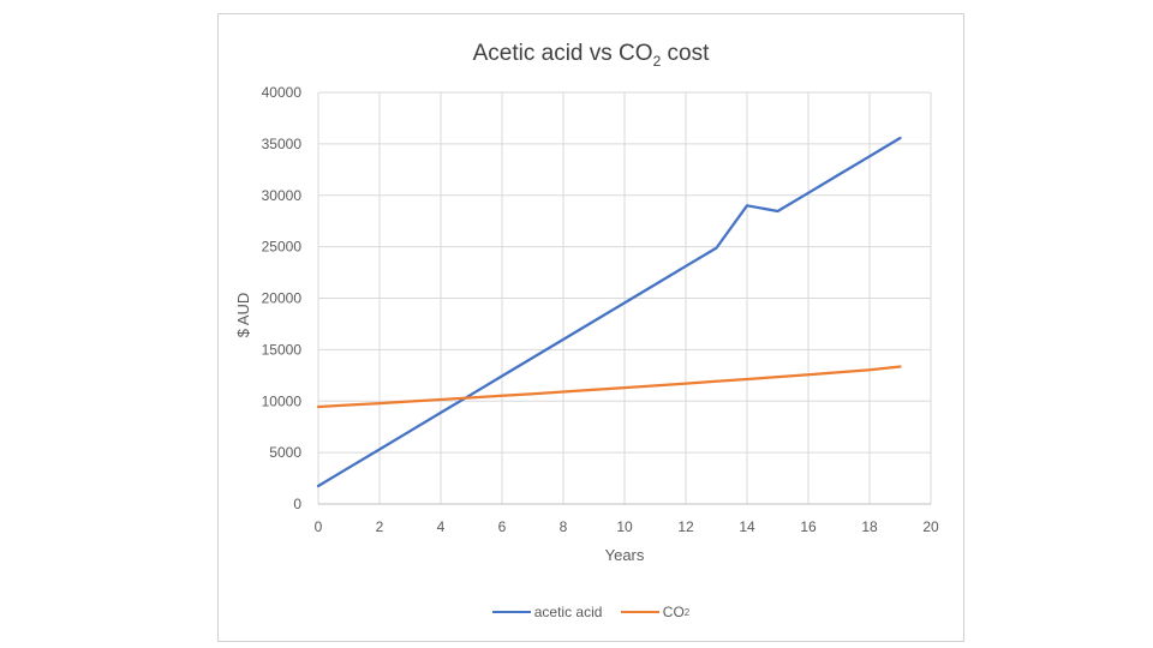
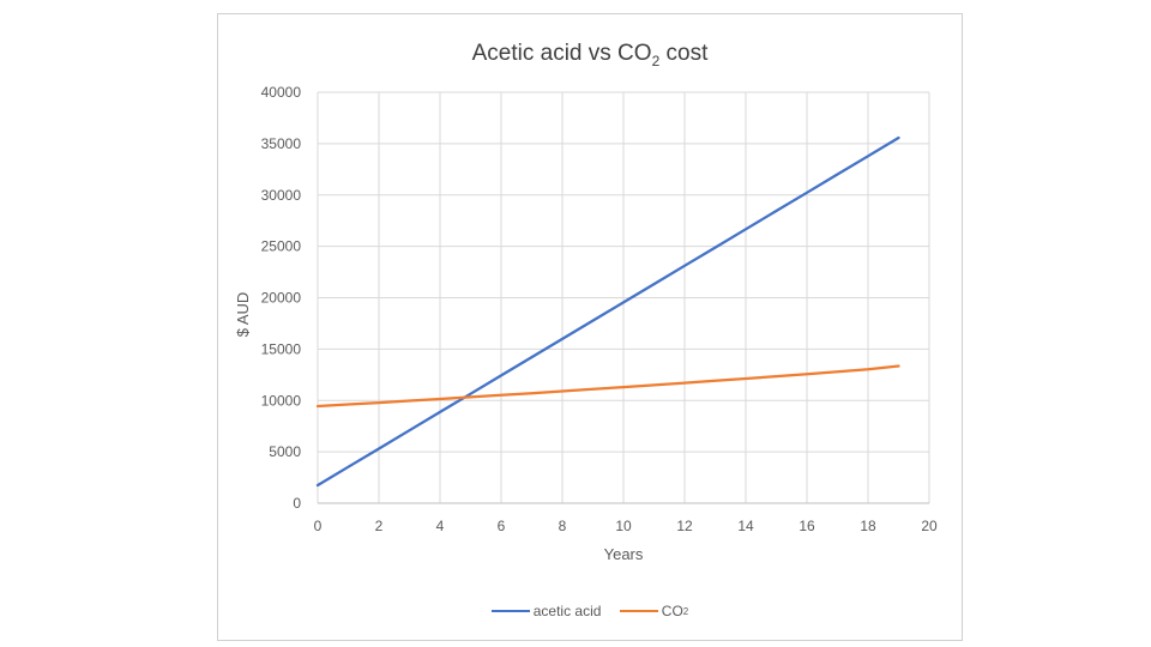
acetic acid/14: 29000 -> 27000
